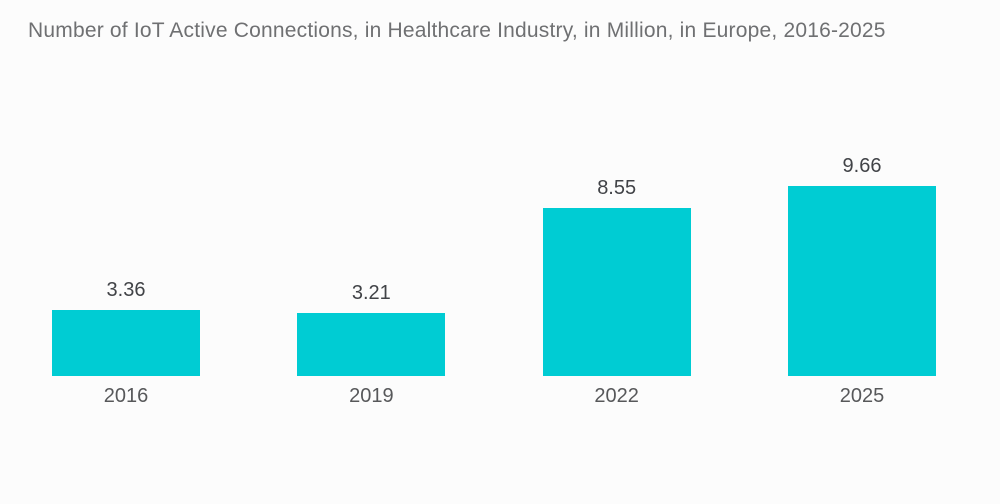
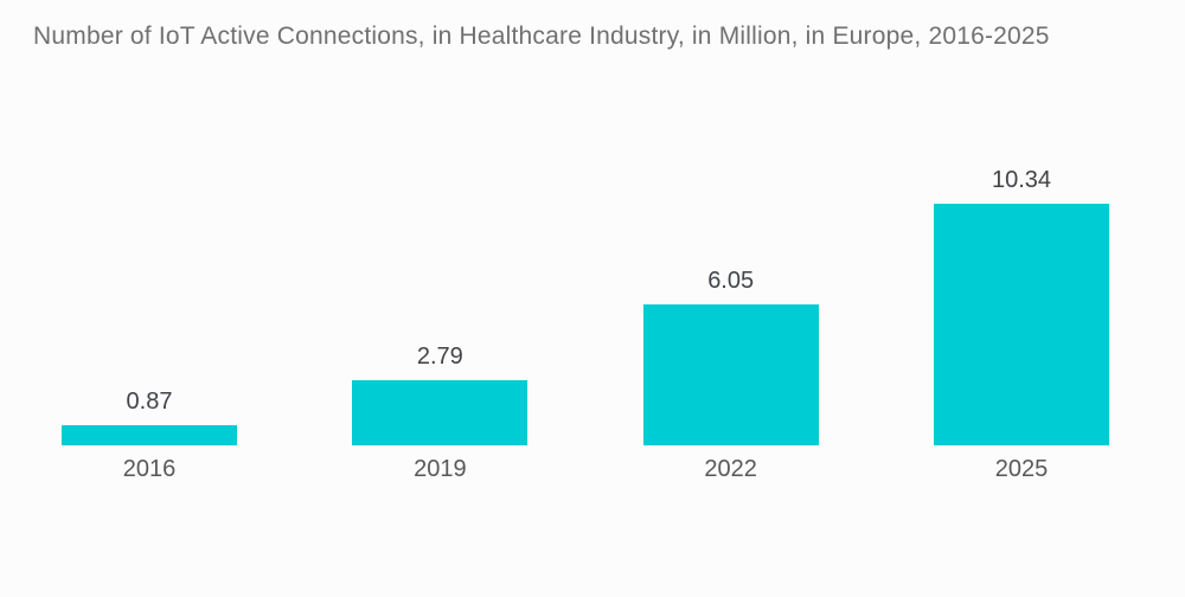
2016: 3.36 -> 0.87
2019: 3.21 -> 2.79
2022: 8.55 -> 6.05
2025: 9.66 -> 10.34
